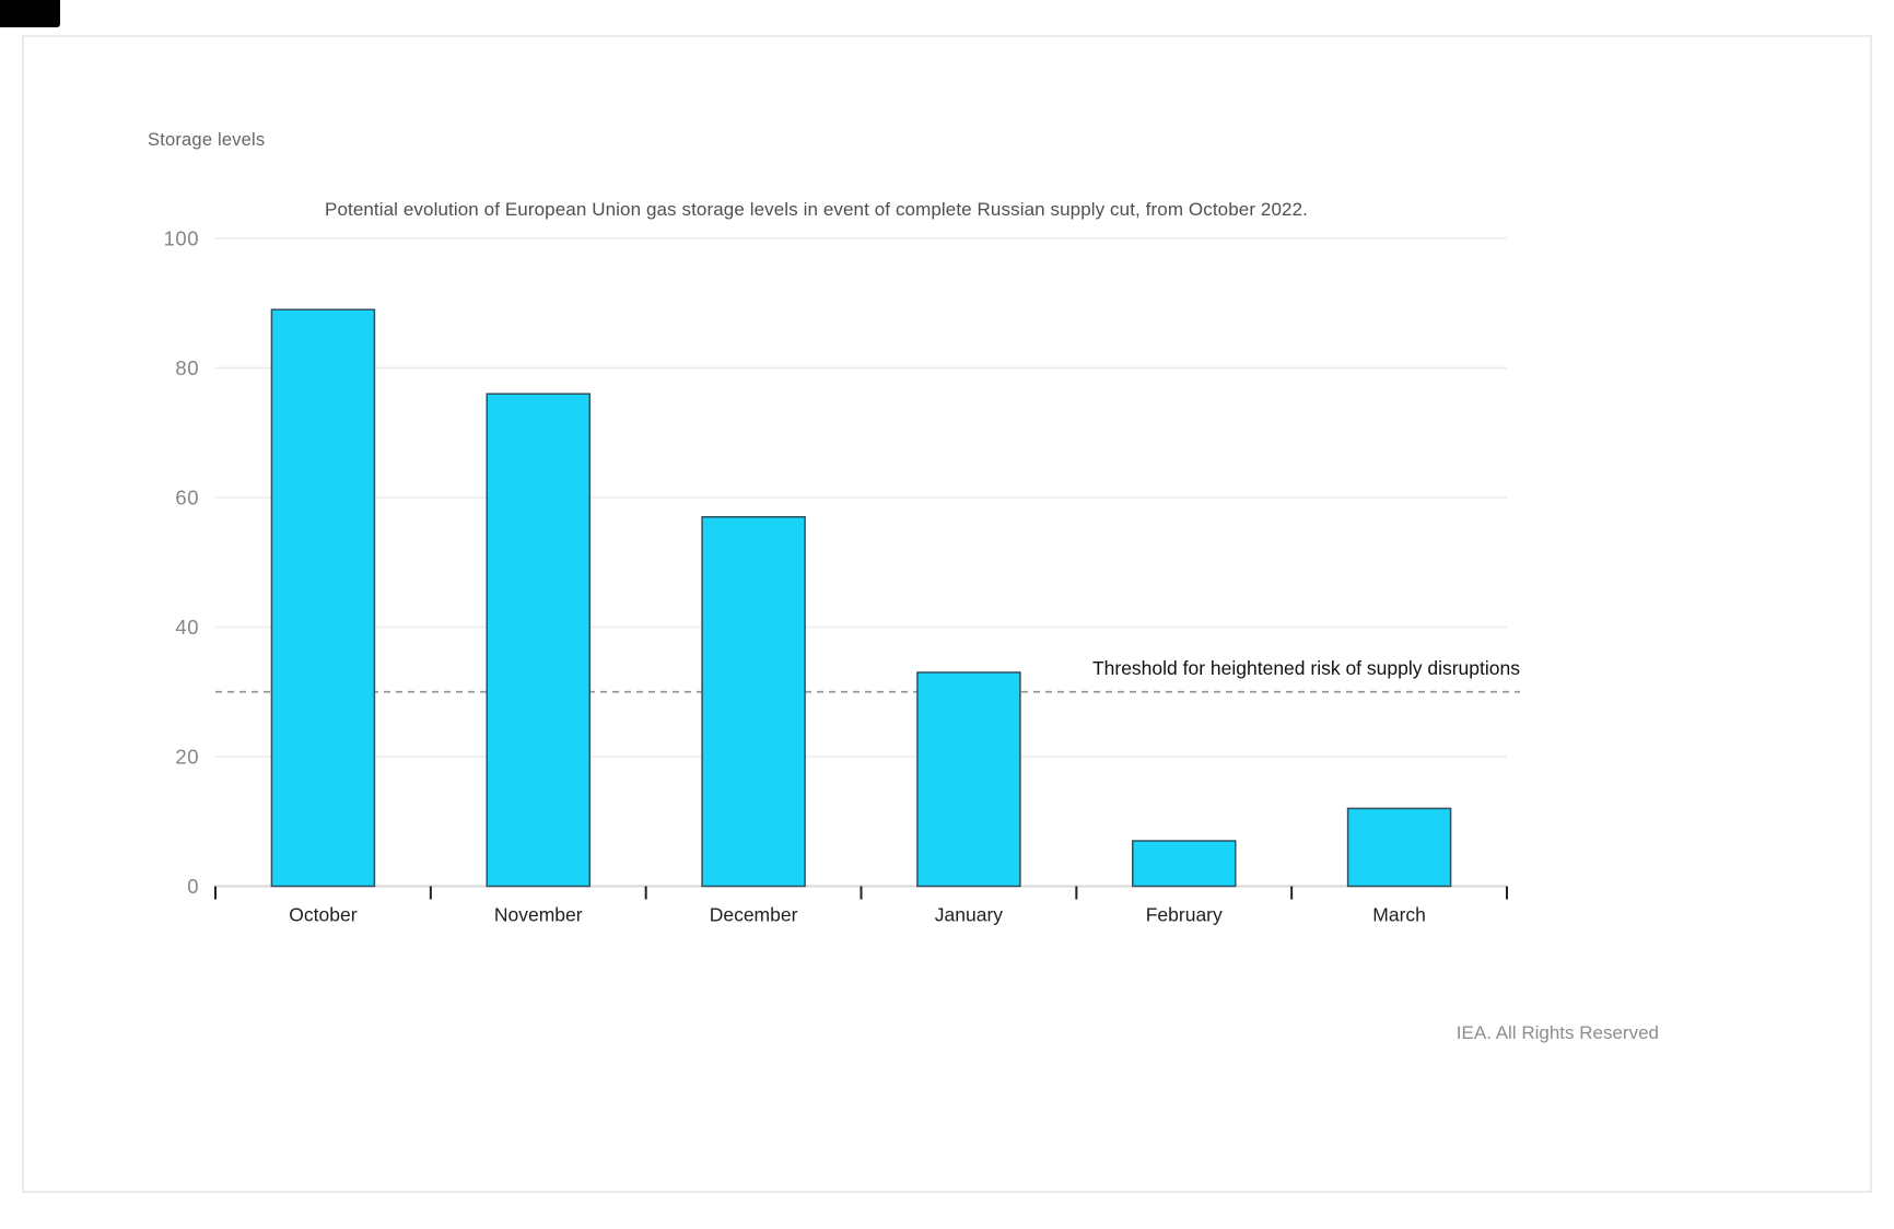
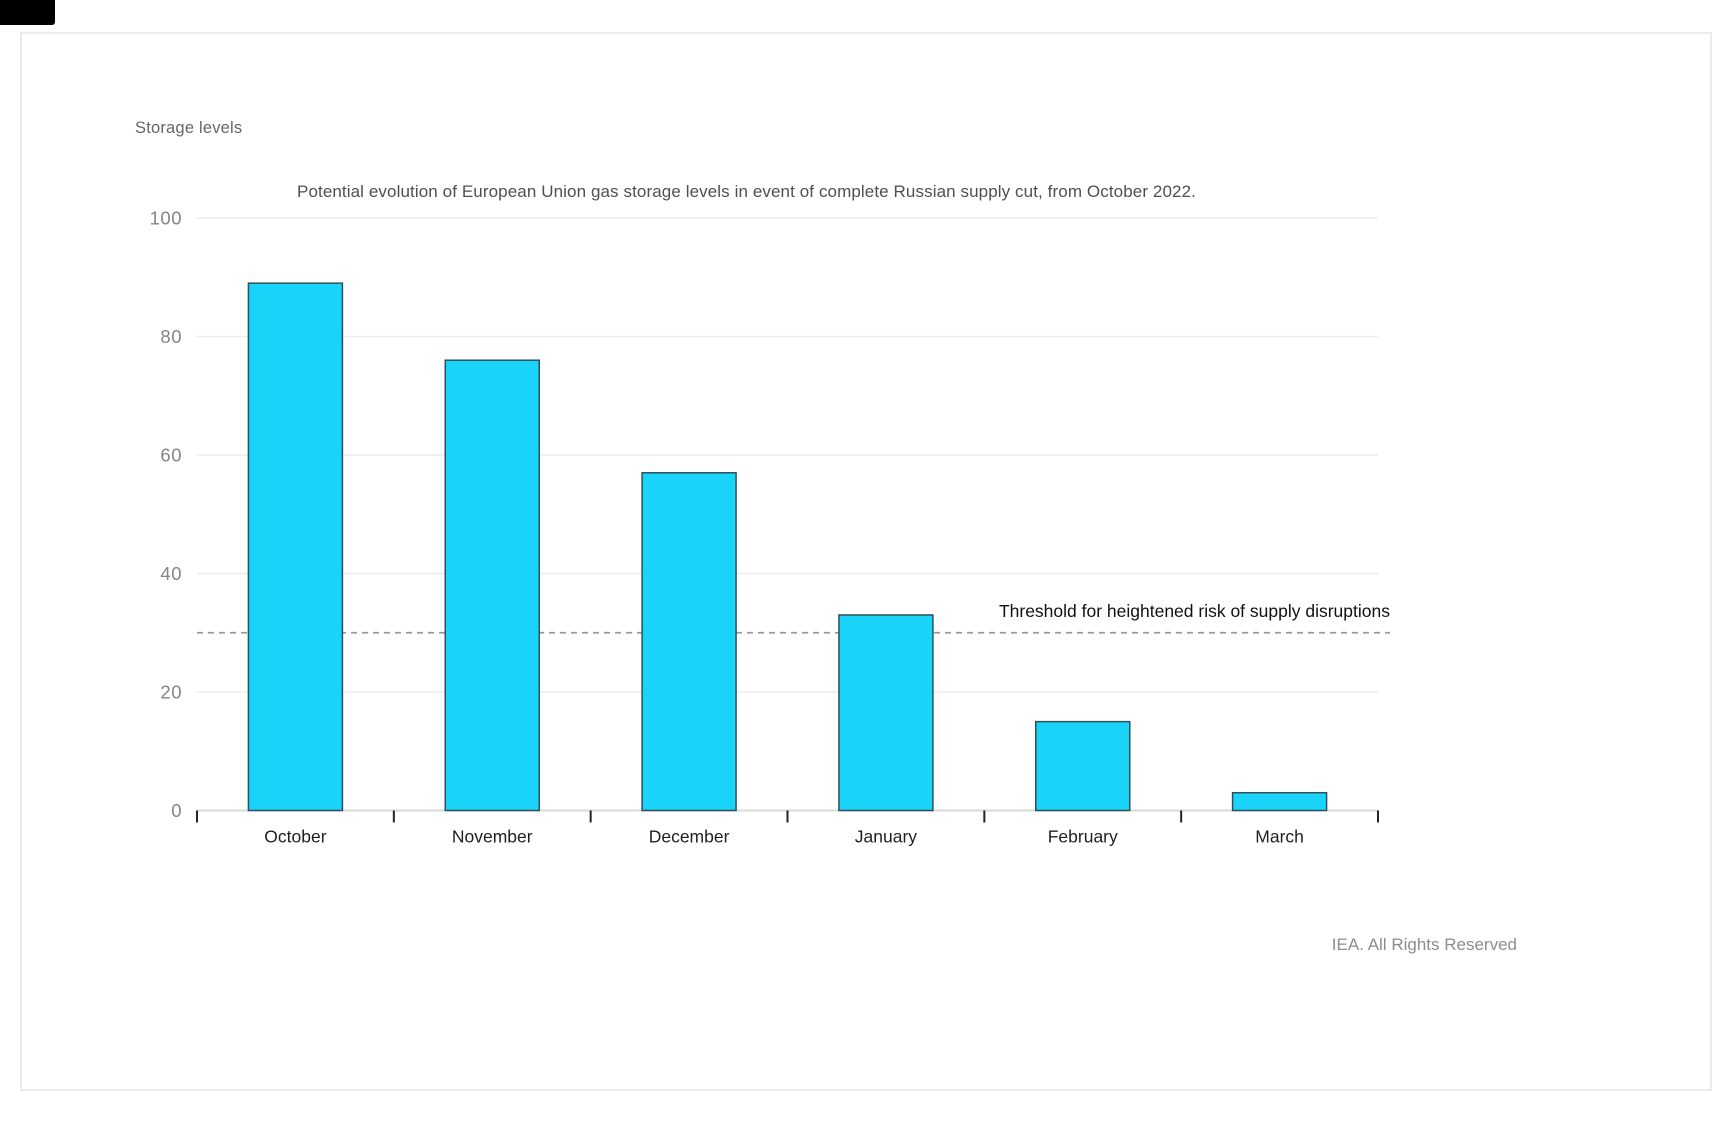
February: 7 -> 15
March: 12 -> 3
